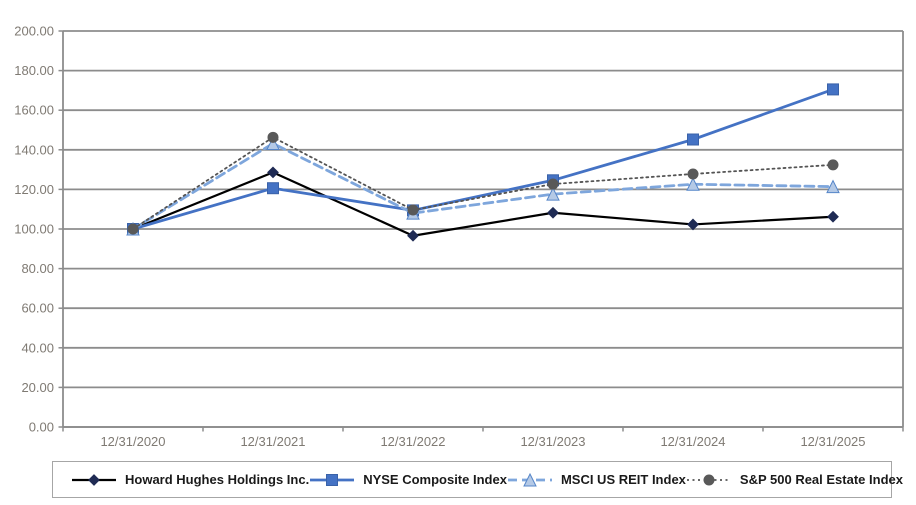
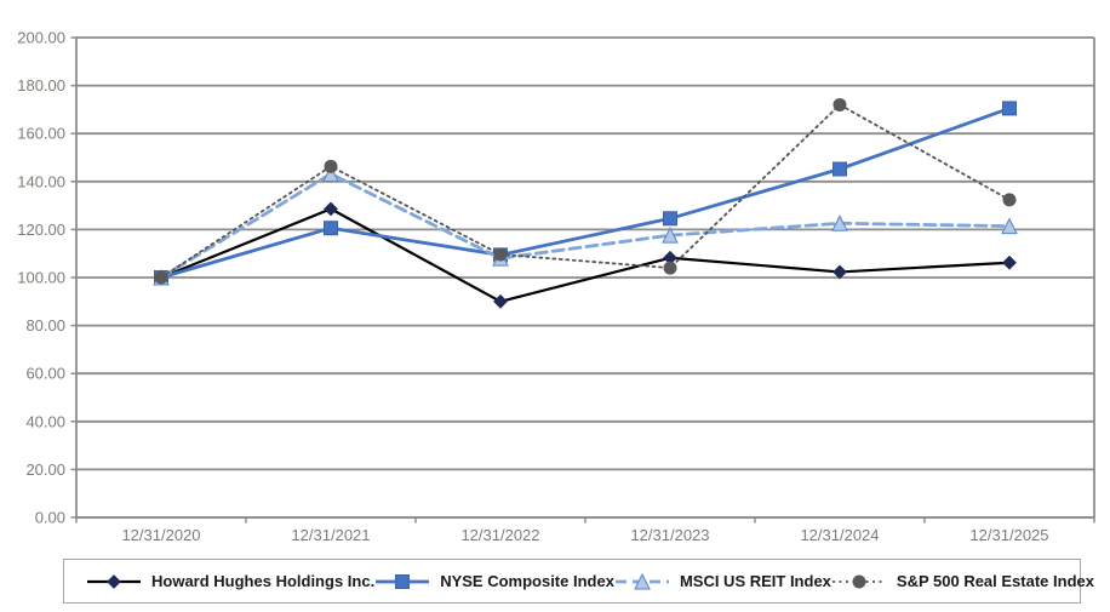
Howard Hughes Holdings Inc./12/31/2022: 97 -> 90
S&P 500 Real Estate Index/12/31/2023: 123 -> 104
S&P 500 Real Estate Index/12/31/2024: 128 -> 172
